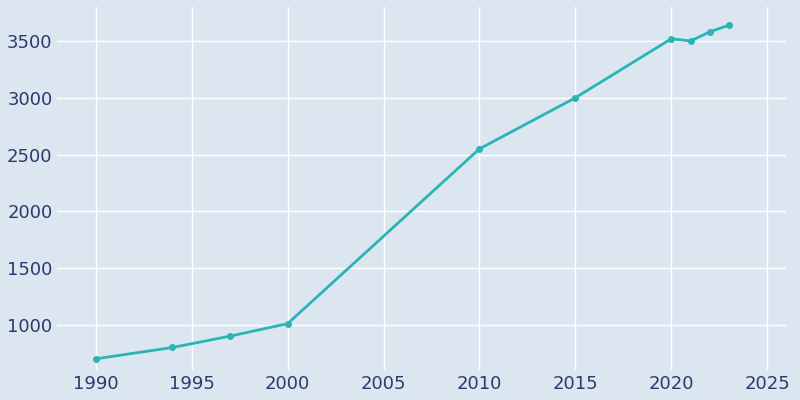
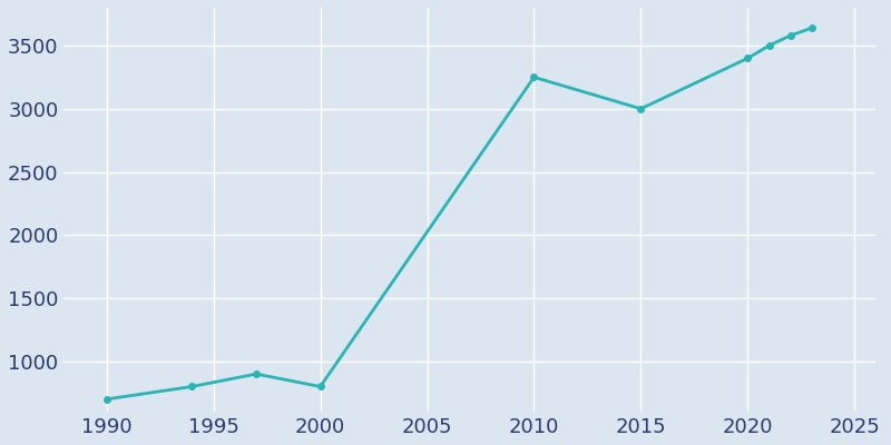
2000: 1010 -> 800
2010: 2550 -> 3250
2020: 3520 -> 3400
